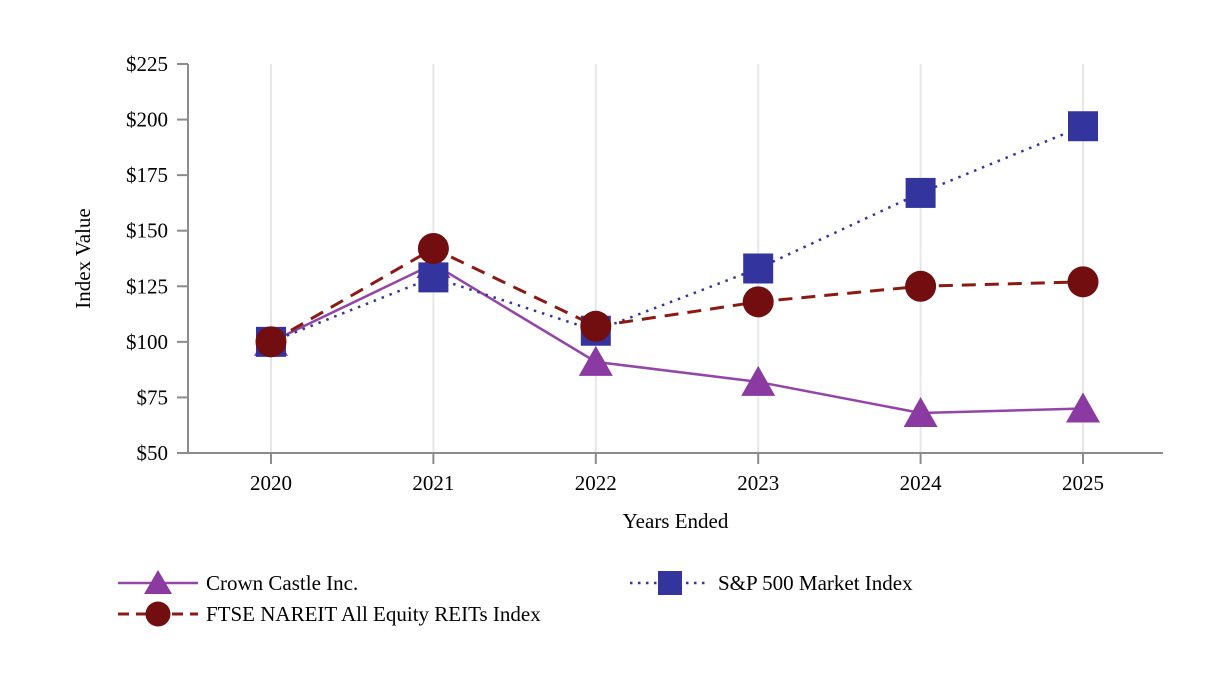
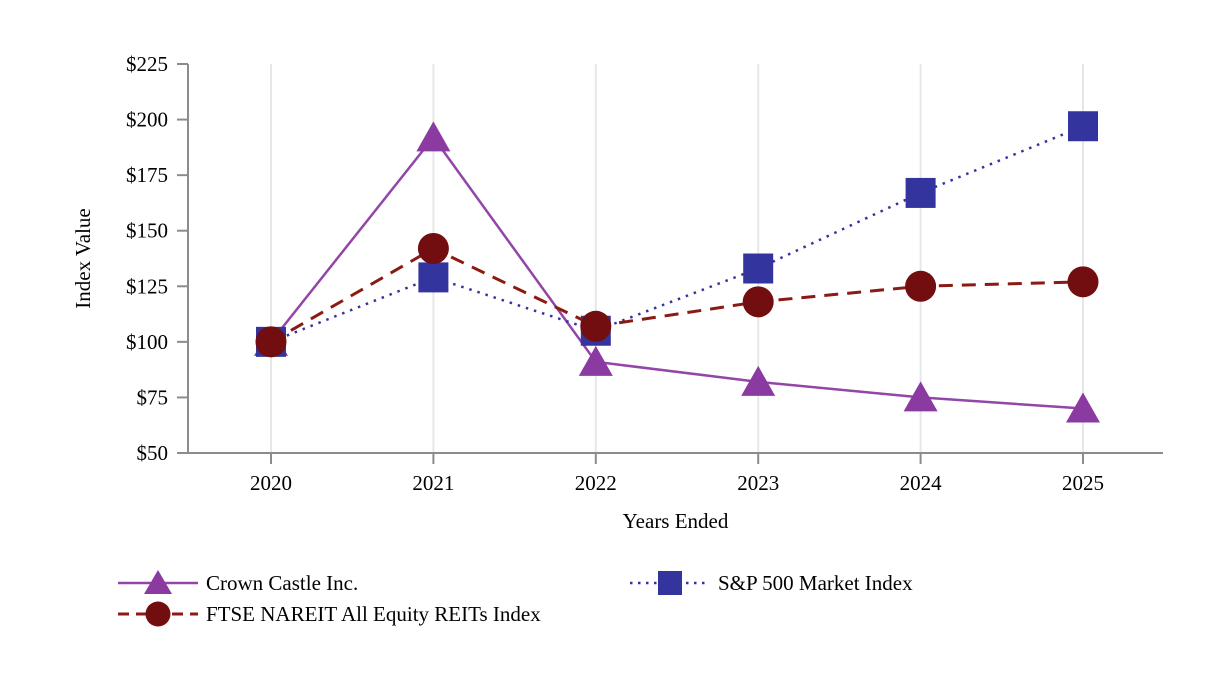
Crown Castle Inc./2021: $135 -> $192
Crown Castle Inc./2024: $68 -> $75
